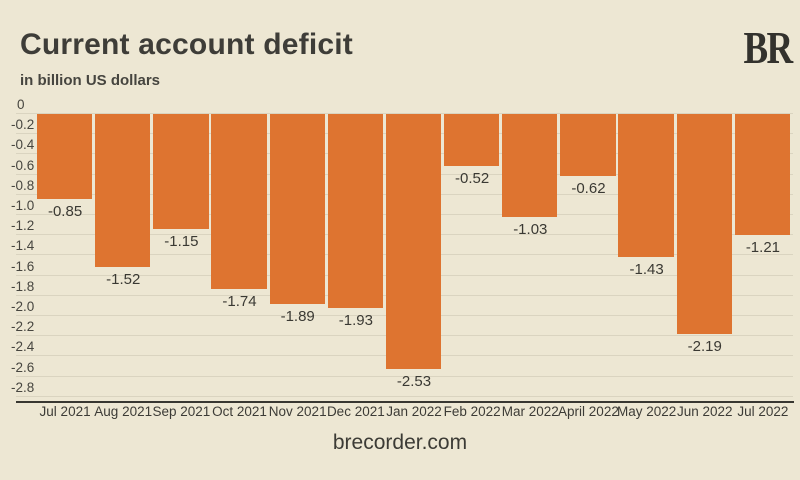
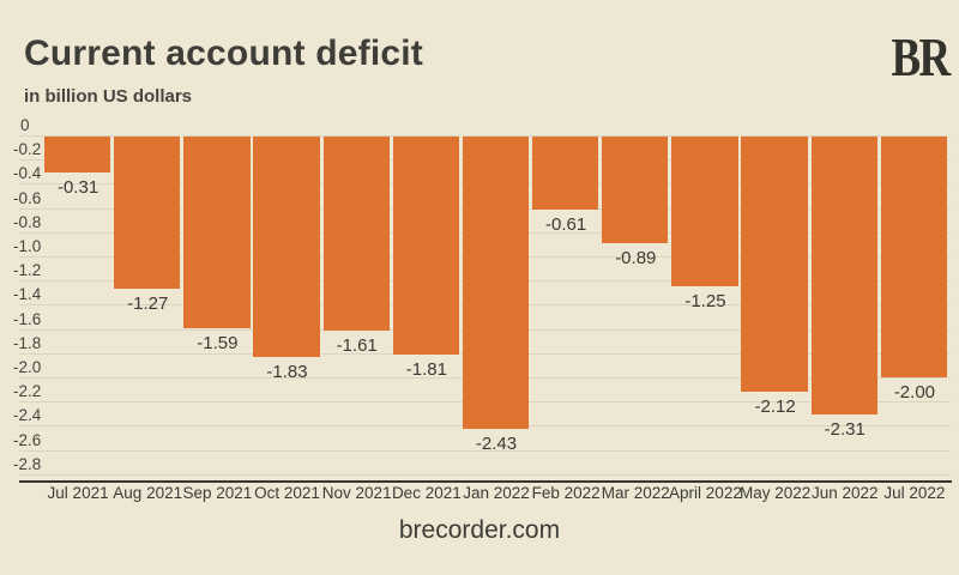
Jul 2021: -0.85 -> -0.31
Aug 2021: -1.52 -> -1.27
Sep 2021: -1.15 -> -1.59
Oct 2021: -1.74 -> -1.83
Nov 2021: -1.89 -> -1.61
Dec 2021: -1.93 -> -1.81
Jan 2022: -2.53 -> -2.43
Feb 2022: -0.52 -> -0.61
Mar 2022: -1.03 -> -0.89
April 2022: -0.62 -> -1.25
May 2022: -1.43 -> -2.12
Jun 2022: -2.19 -> -2.31
Jul 2022: -1.21 -> -2.00
